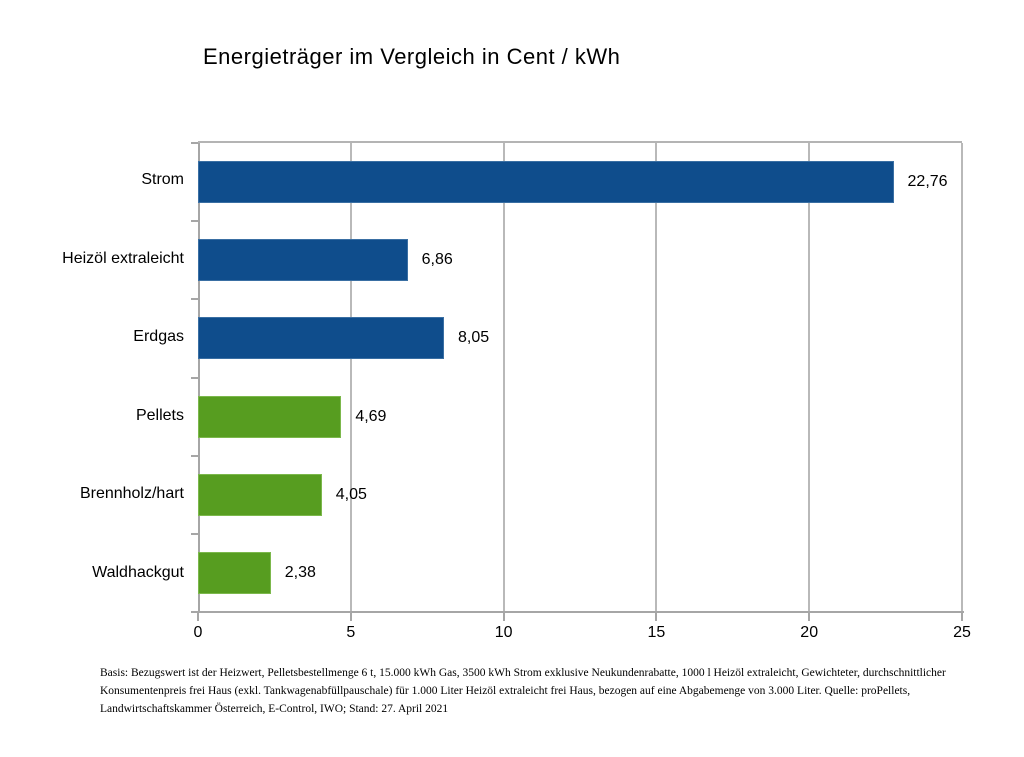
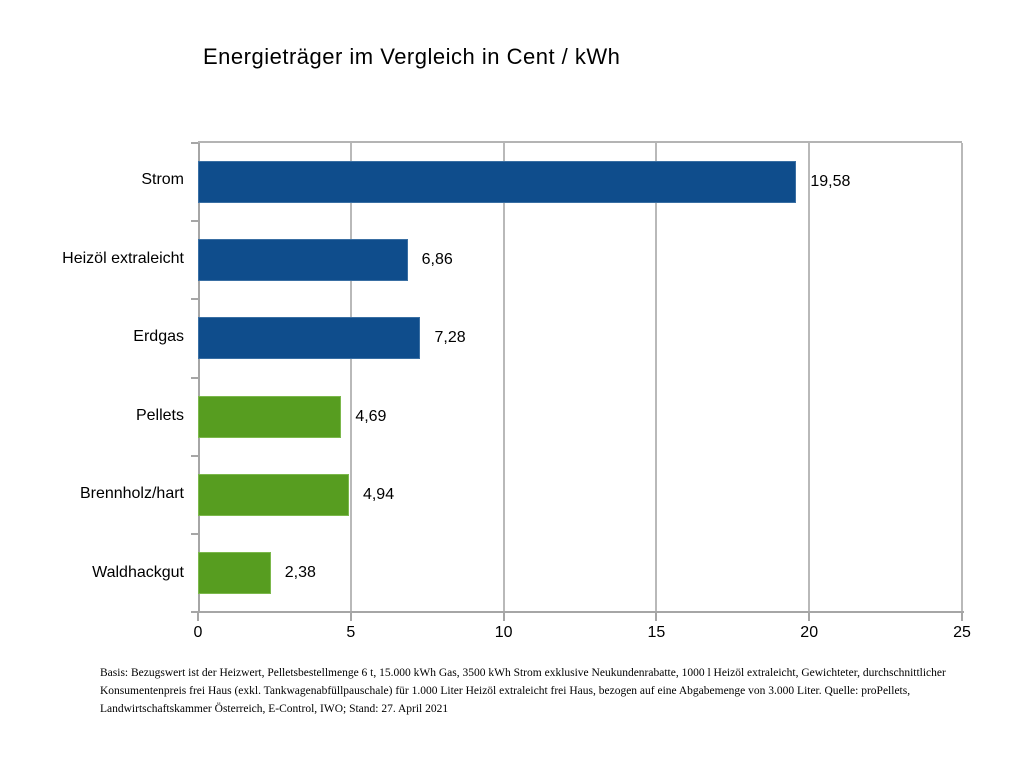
Strom: 22,76 -> 19,58
Erdgas: 8,05 -> 7,28
Brennholz/hart: 4,05 -> 4,94
